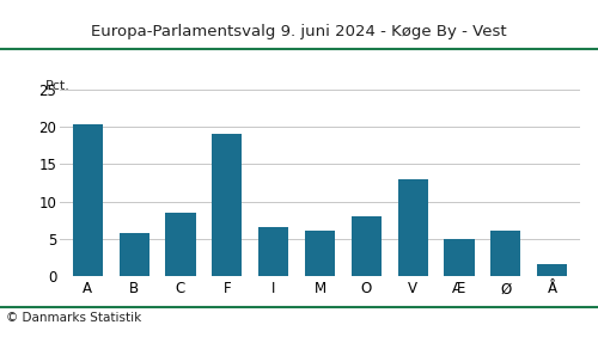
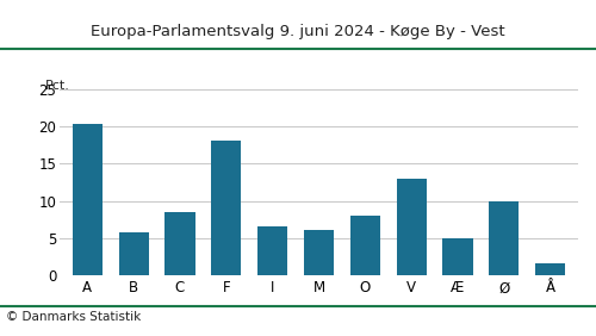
F: 19.0 -> 18.0
Ø: 6.1 -> 10.0
